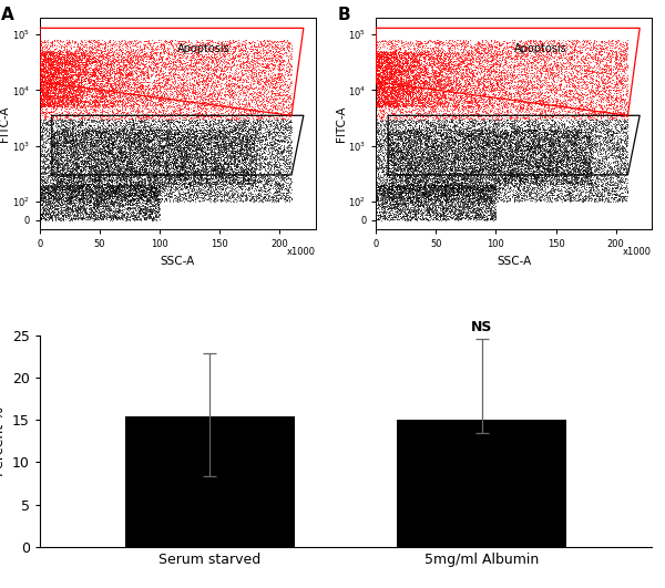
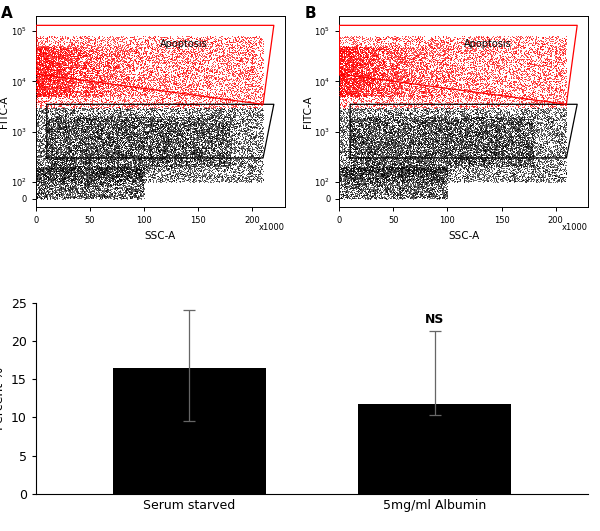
Serum starved: 15.4 -> 16.5
5mg/ml Albumin: 15.0 -> 11.8
